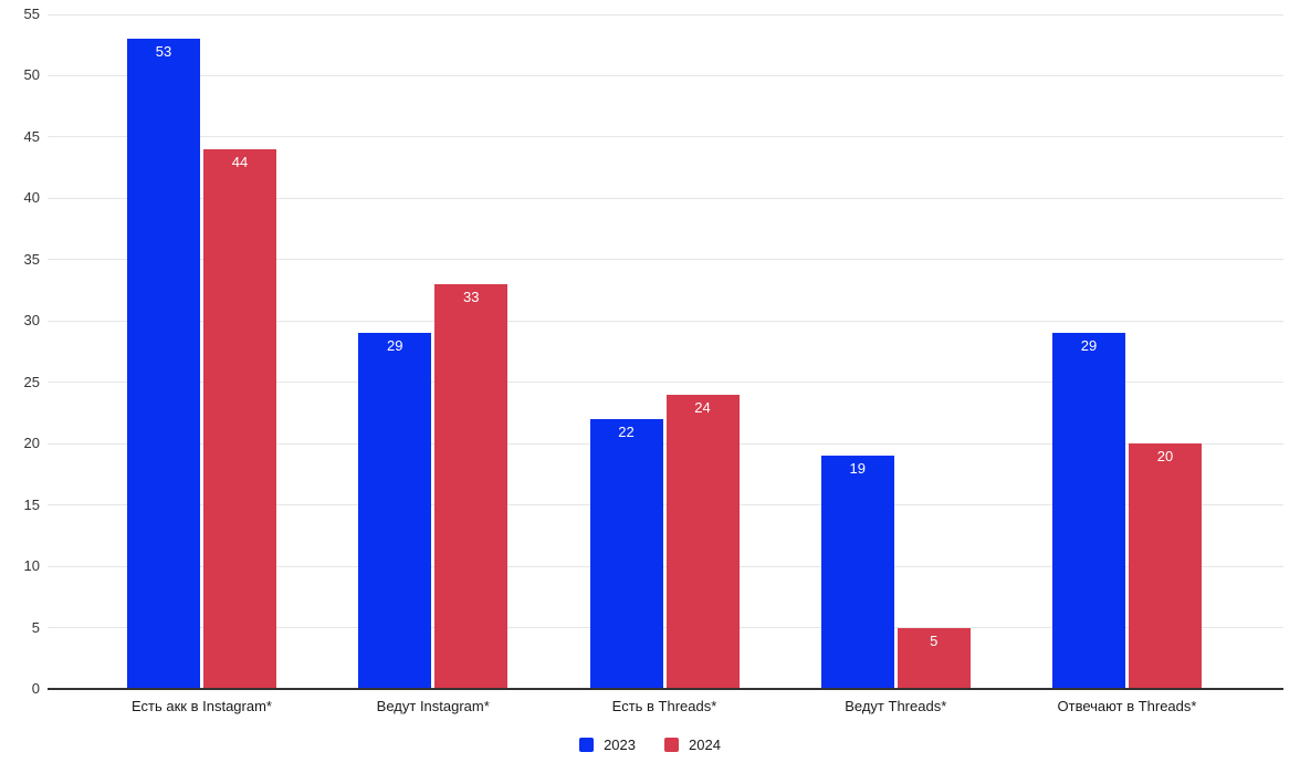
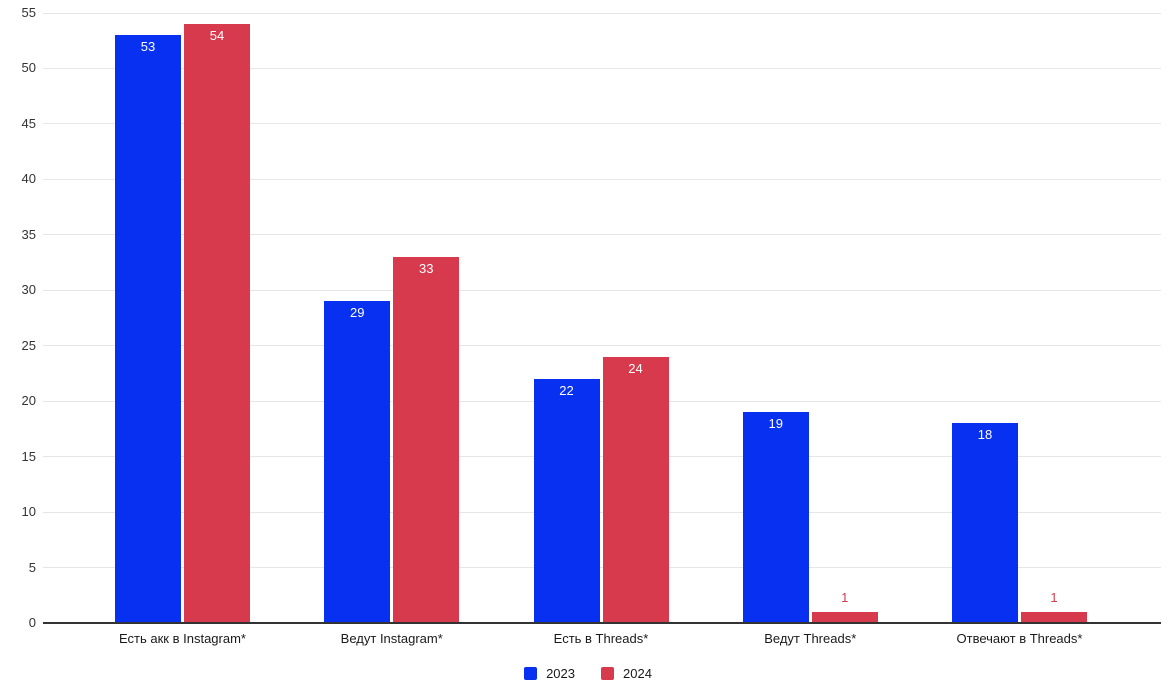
2024/Есть акк в Instagram*: 44 -> 54
2024/Ведут Threads*: 5 -> 1
2023/Отвечают в Threads*: 29 -> 18
2024/Отвечают в Threads*: 20 -> 1
